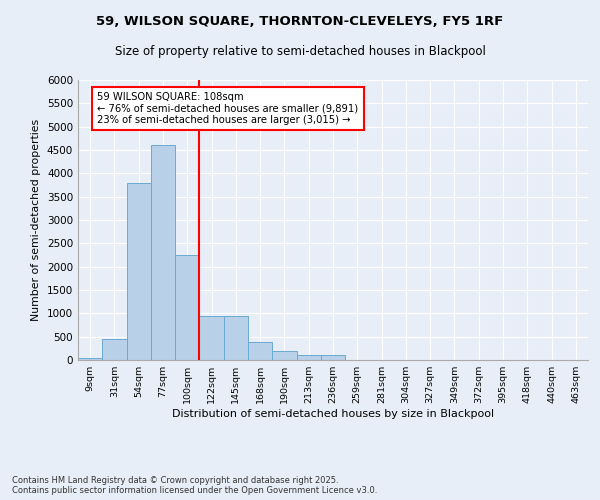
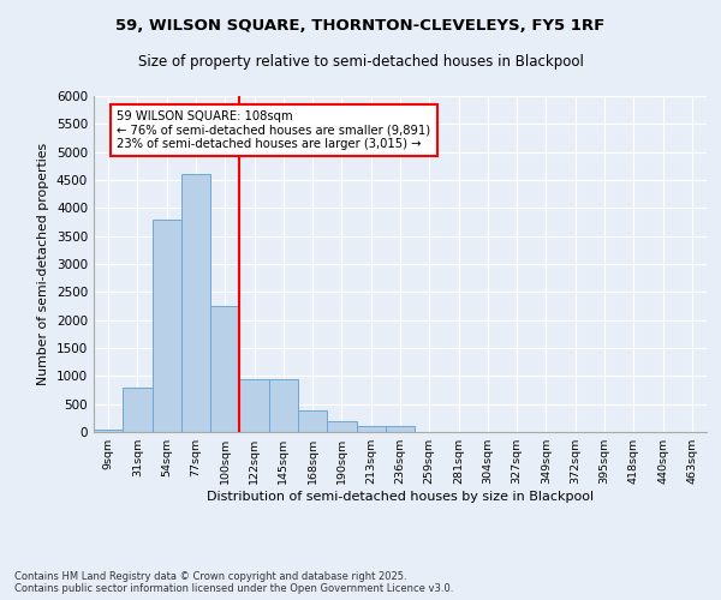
31sqm: 450 -> 800
